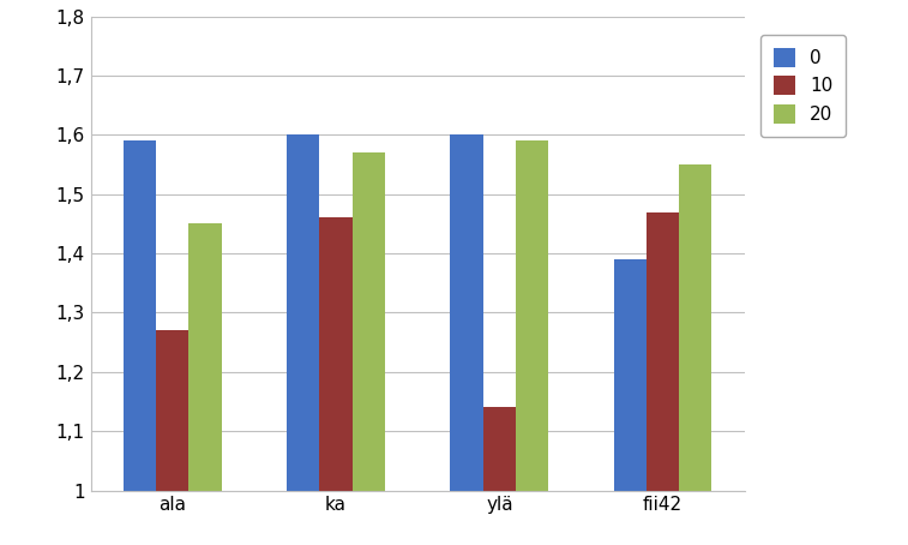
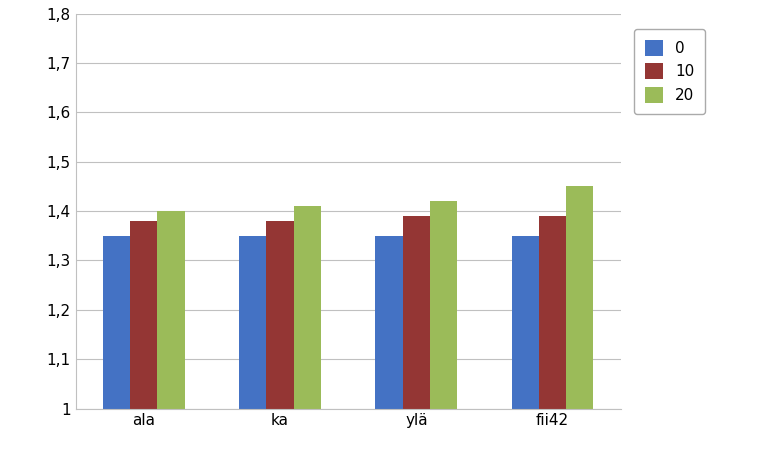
0/ala: 1,59 -> 1,35
10/ala: 1,27 -> 1,38
20/ala: 1,45 -> 1,40
0/ka: 1,60 -> 1,35
10/ka: 1,46 -> 1,38
20/ka: 1,57 -> 1,41
0/ylä: 1,60 -> 1,35
10/ylä: 1,14 -> 1,39
20/ylä: 1,59 -> 1,42
0/fii42: 1,39 -> 1,35
10/fii42: 1,47 -> 1,39
20/fii42: 1,55 -> 1,45
